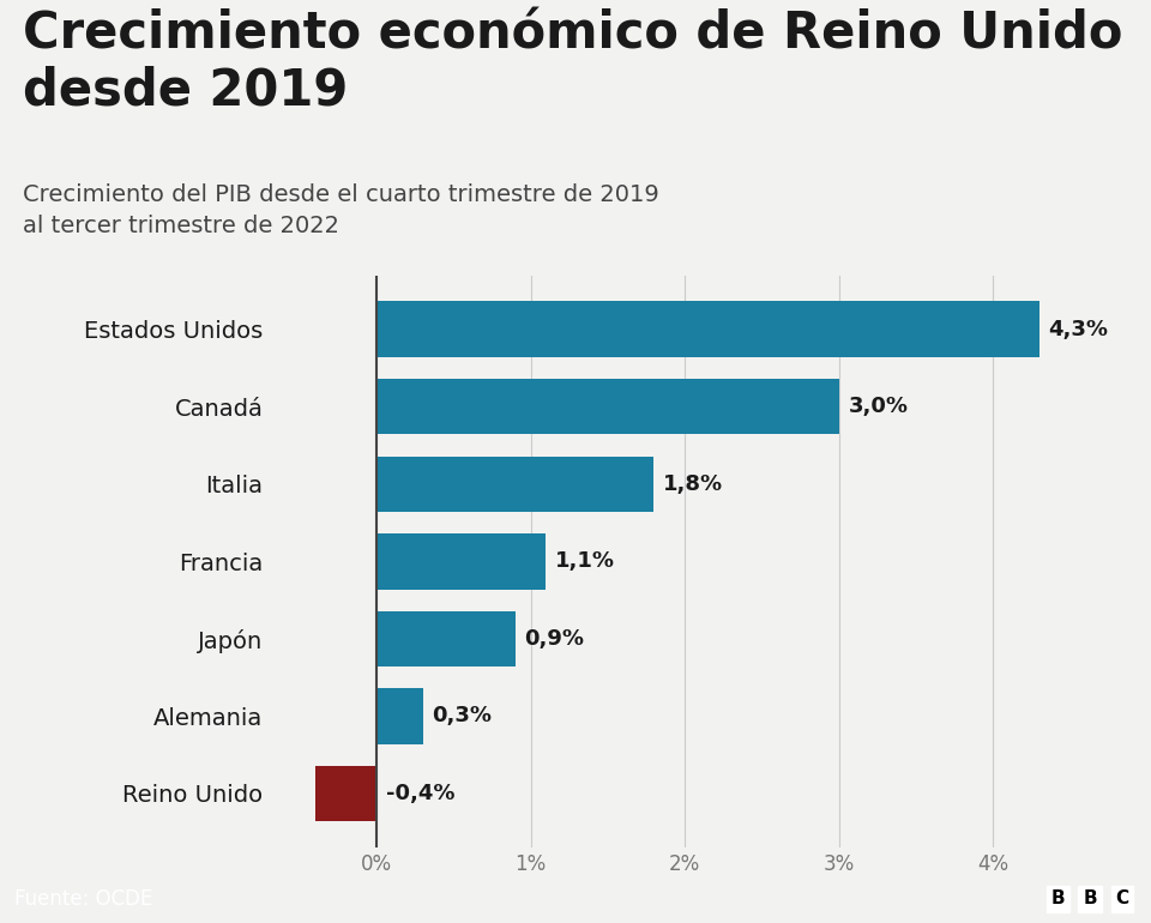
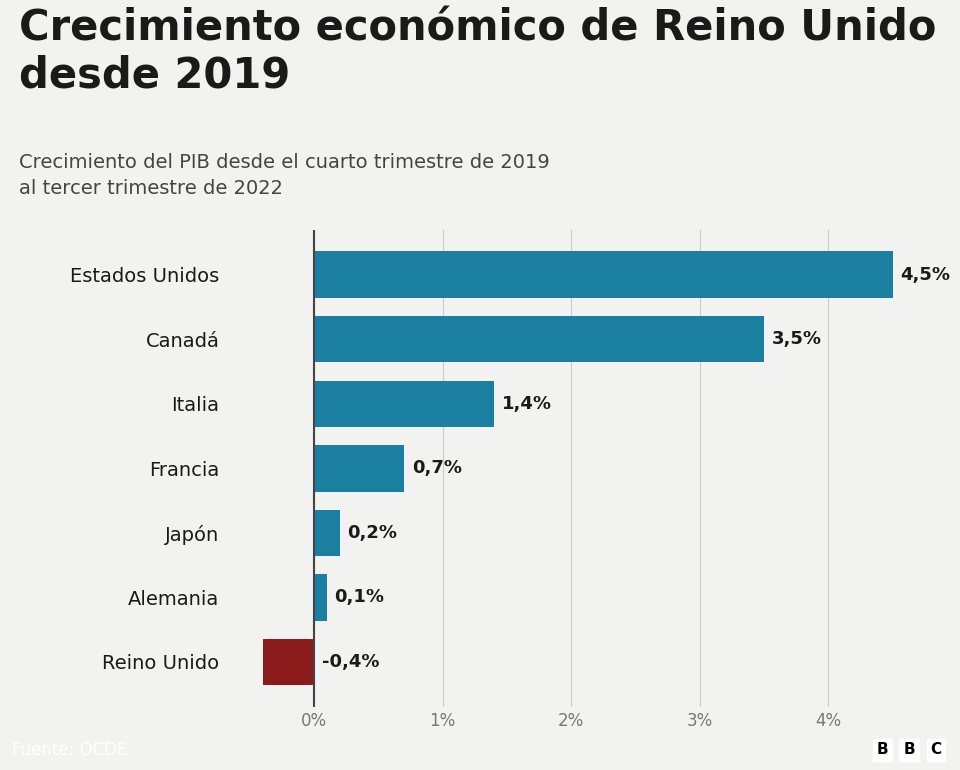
Estados Unidos: 4,3% -> 4,5%
Canadá: 3,0% -> 3,5%
Italia: 1,8% -> 1,4%
Francia: 1,1% -> 0,7%
Japón: 0,9% -> 0,2%
Alemania: 0,3% -> 0,1%
